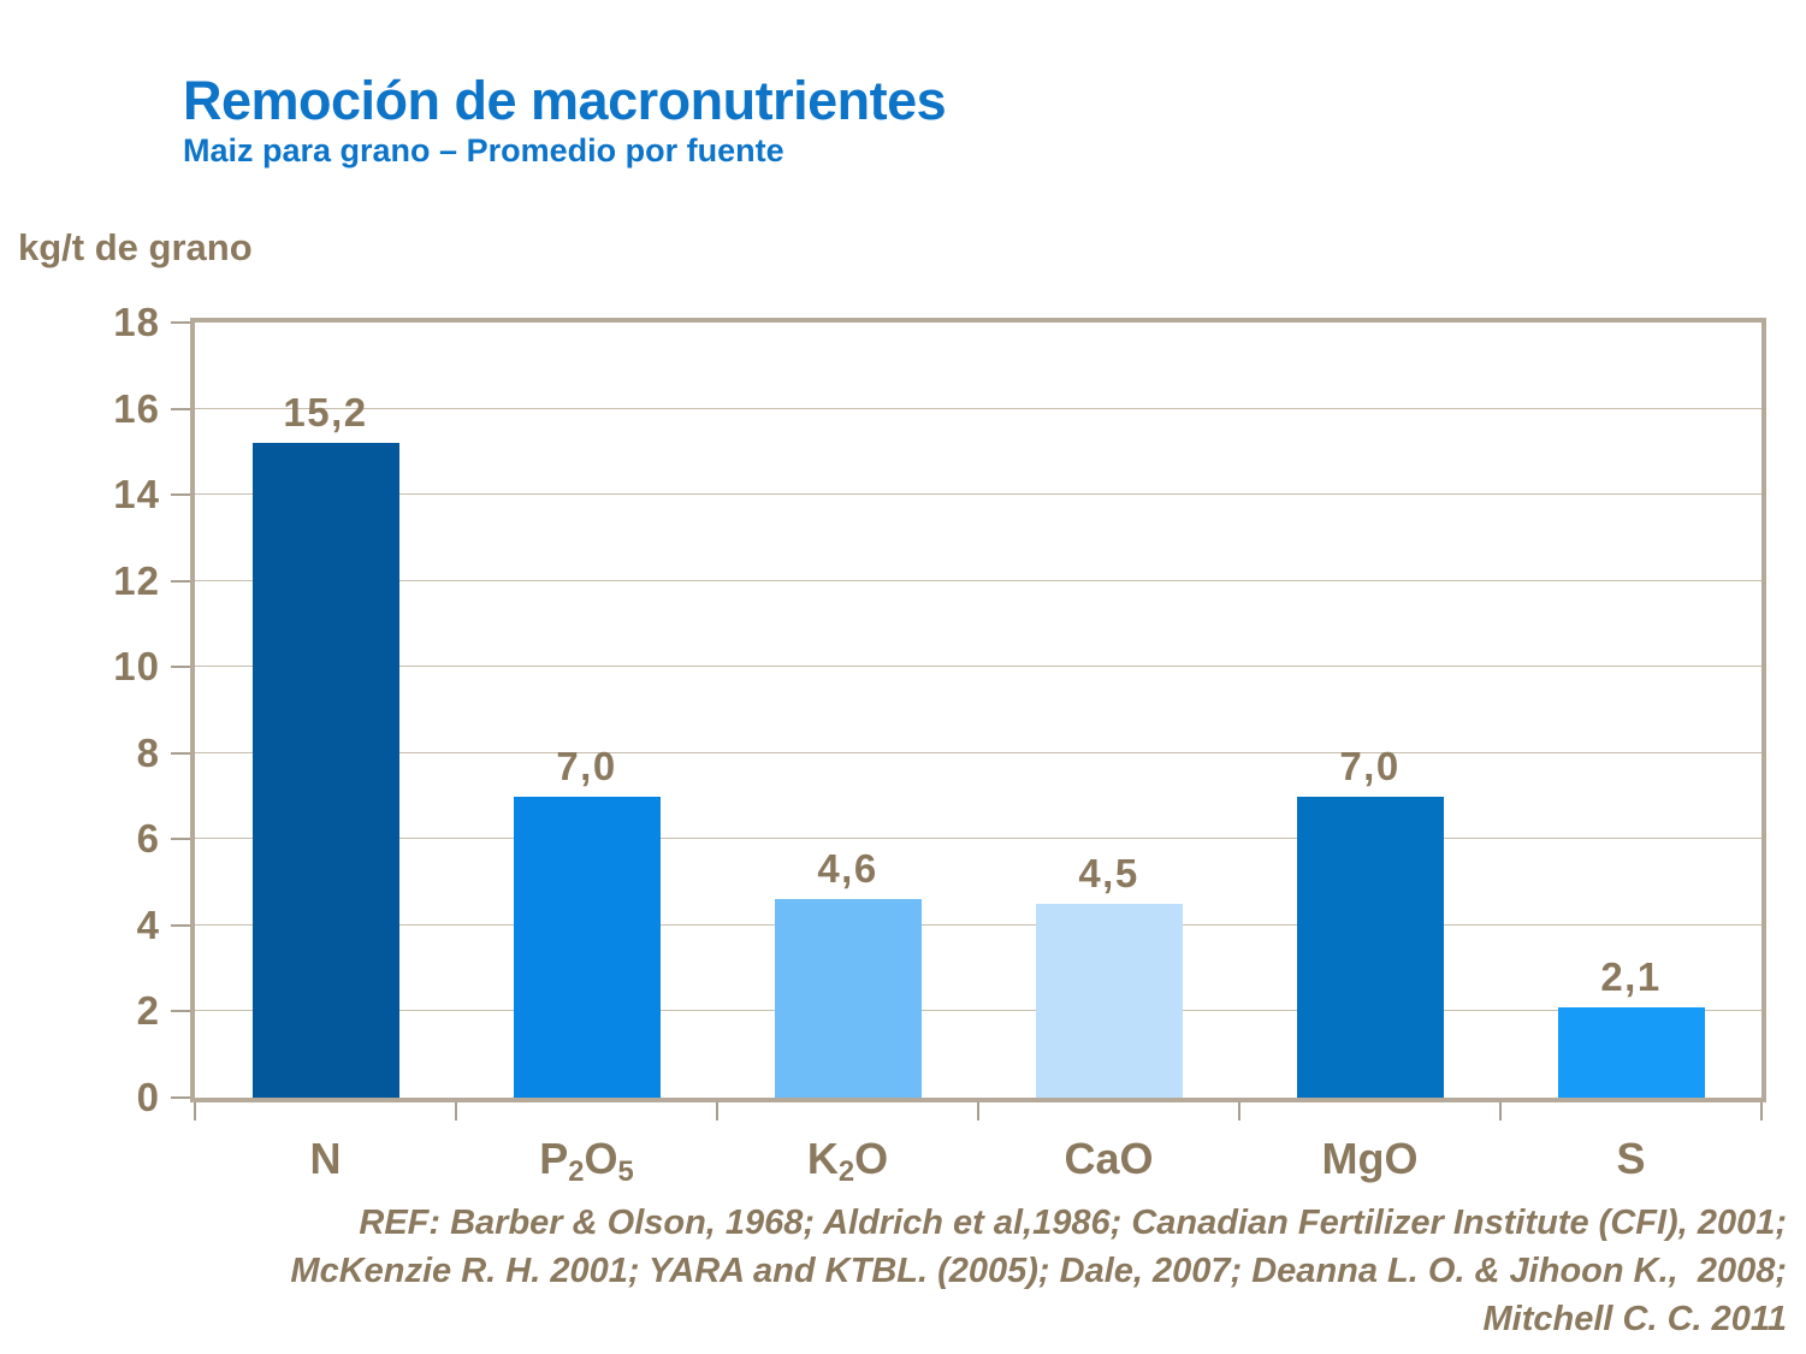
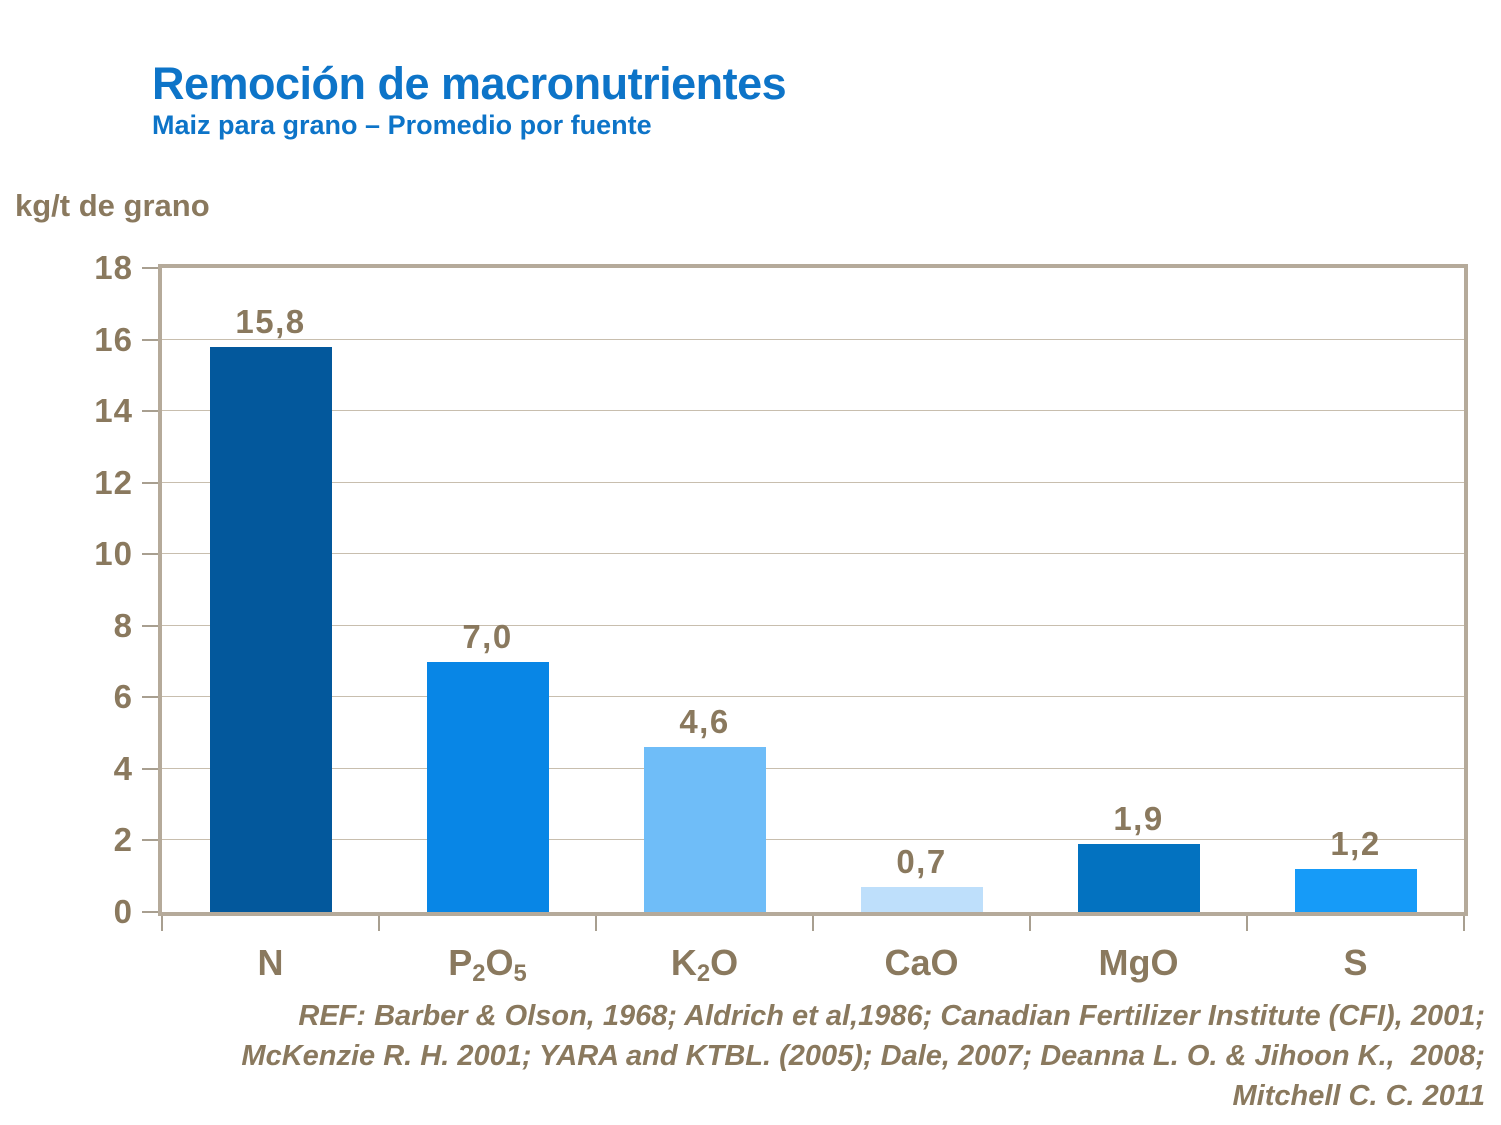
N: 15,2 -> 15,8
CaO: 4,5 -> 0,7
MgO: 7,0 -> 1,9
S: 2,1 -> 1,2
